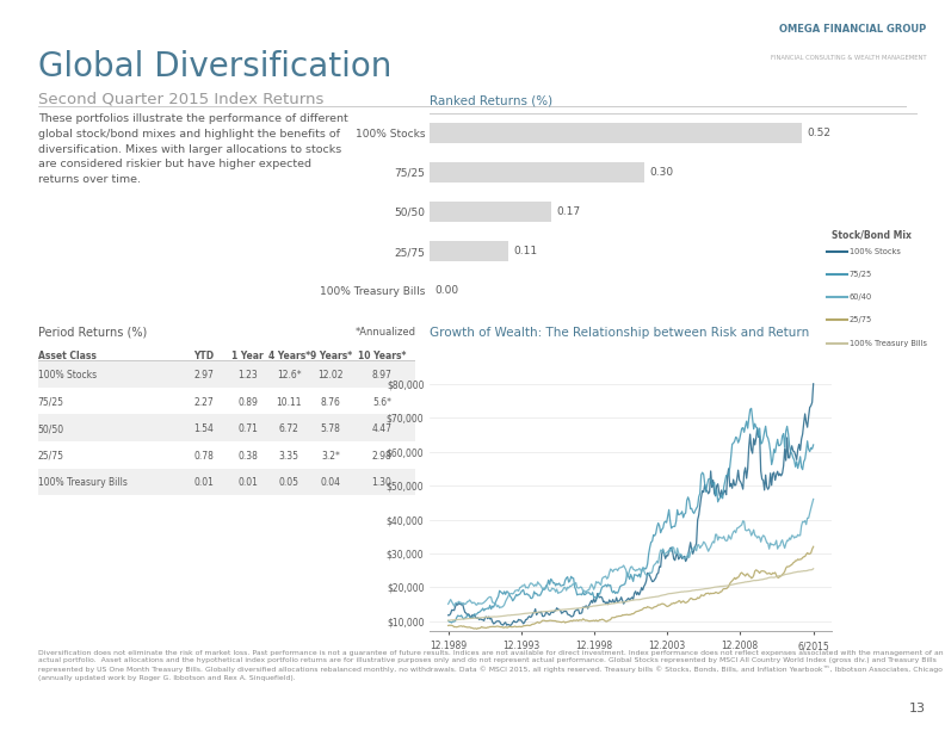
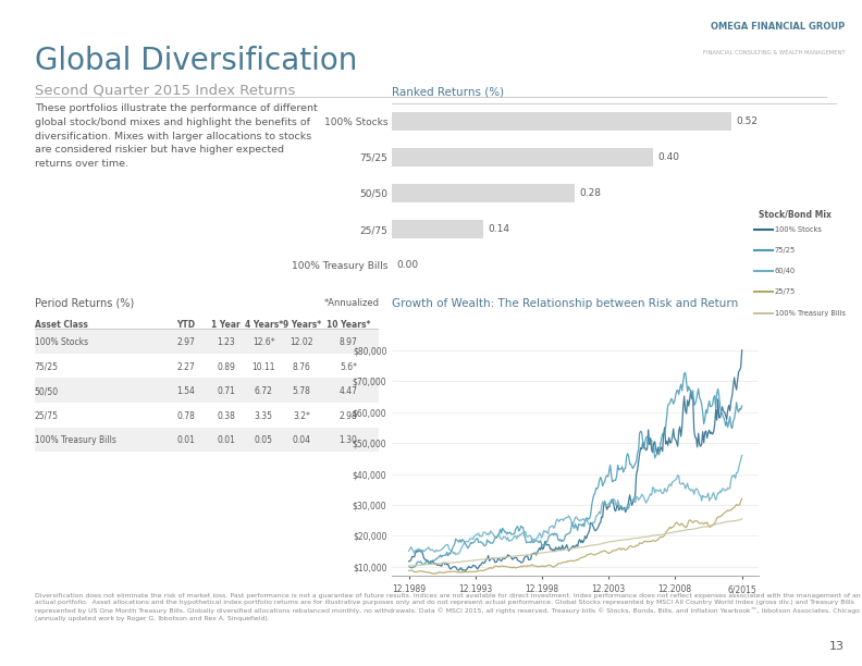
Ranked Returns (%)/75/25: 0.30 -> 0.40
Ranked Returns (%)/50/50: 0.17 -> 0.28
Ranked Returns (%)/25/75: 0.11 -> 0.14
